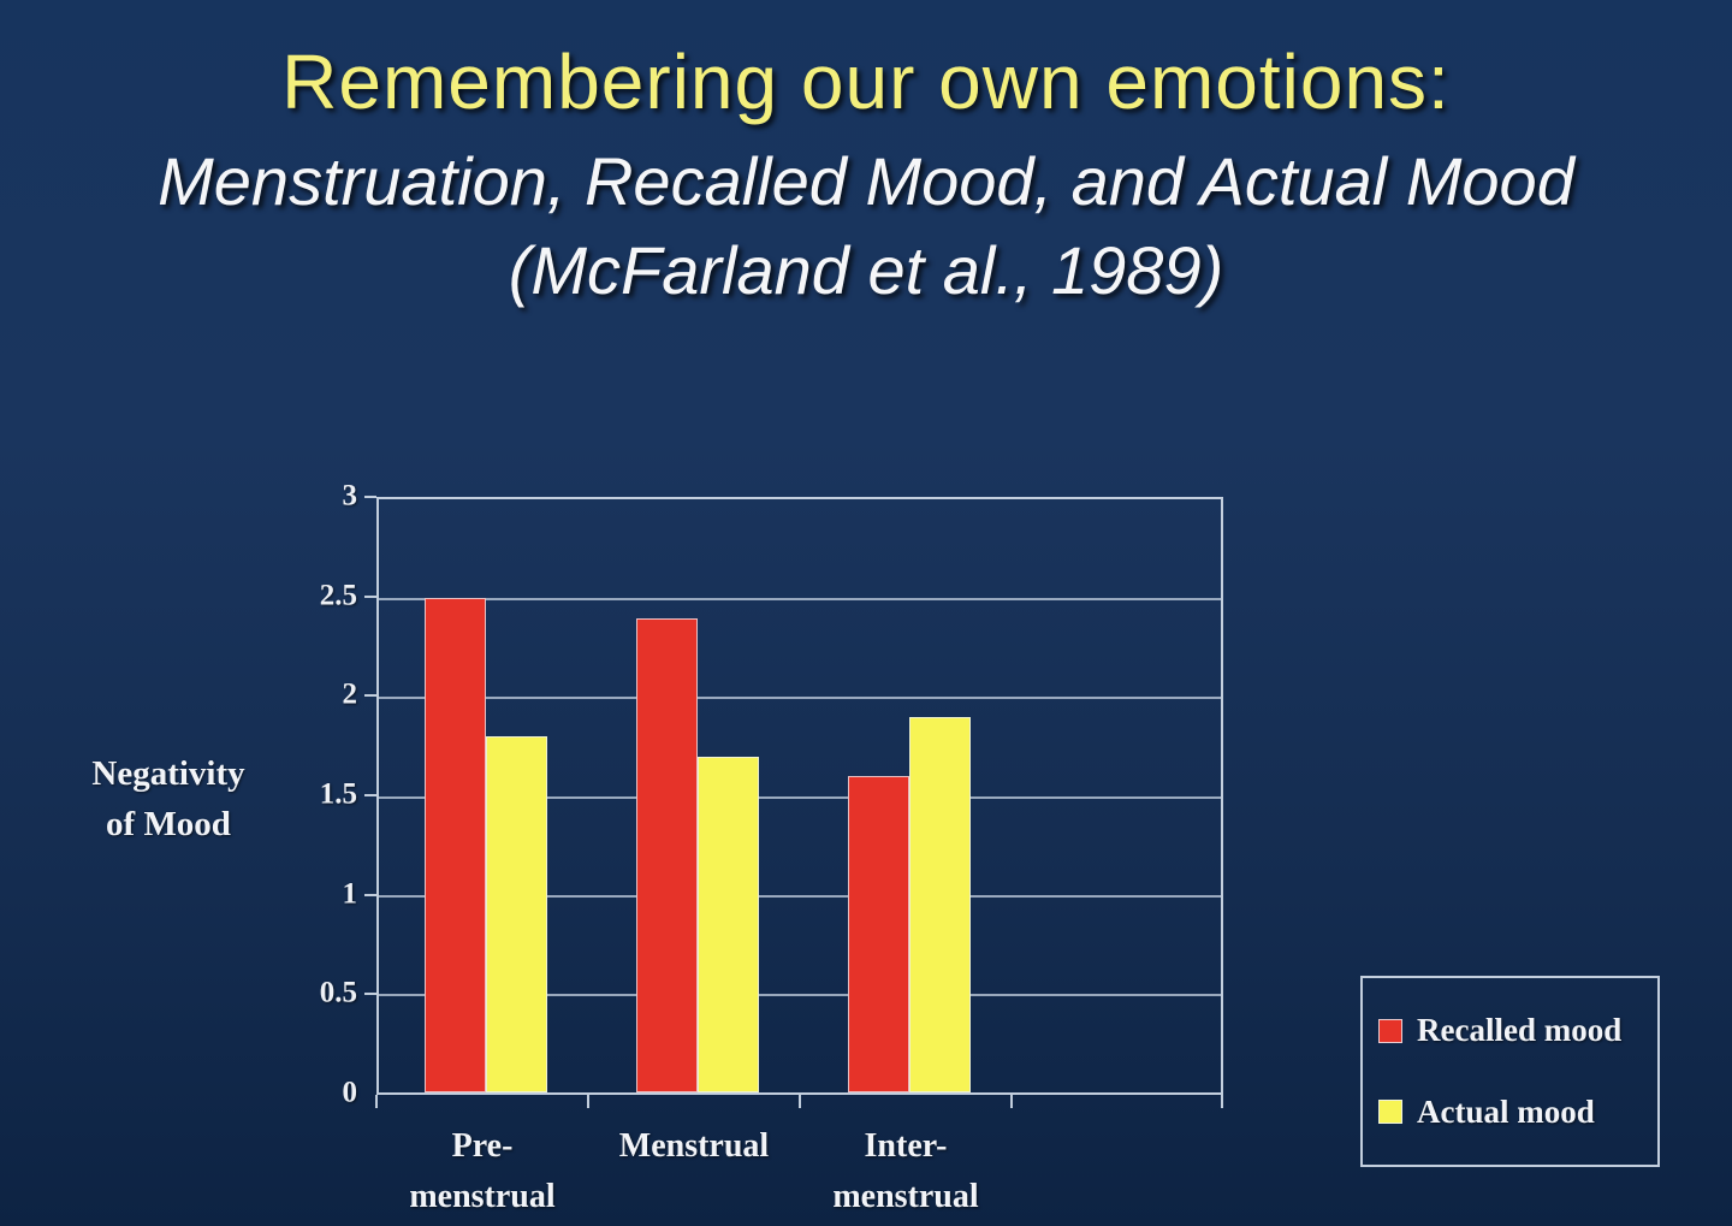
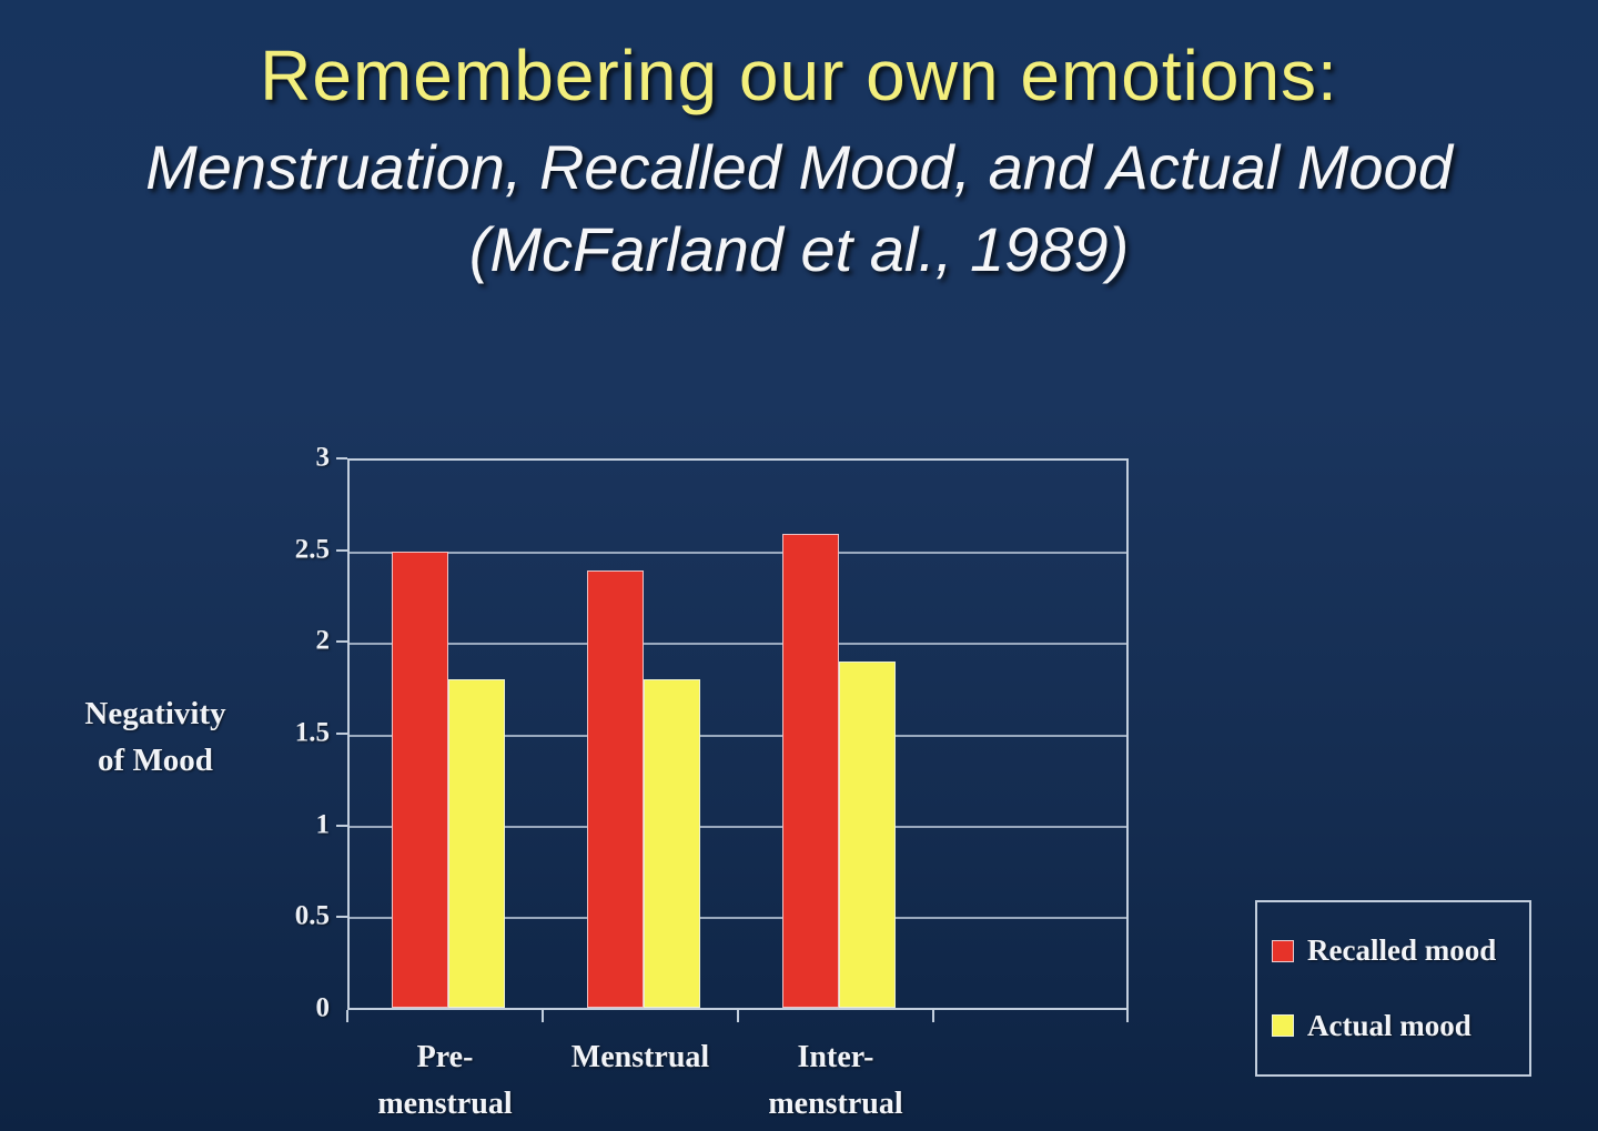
Actual mood/Menstrual: 1.7 -> 1.8
Recalled mood/Inter-menstrual: 1.6 -> 2.6
